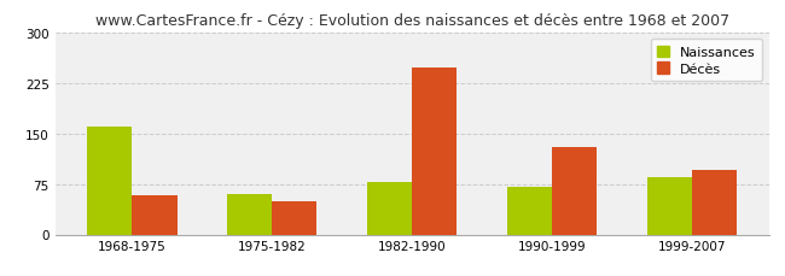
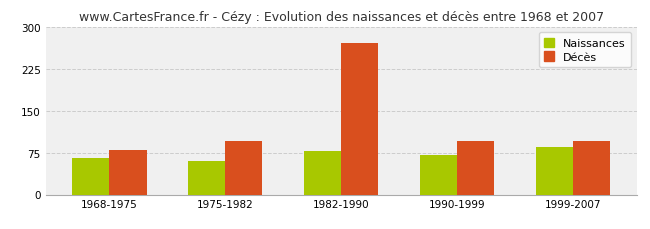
Naissances/1968-1975: 160 -> 65
Décès/1968-1975: 58 -> 80
Décès/1975-1982: 50 -> 95
Décès/1982-1990: 248 -> 270
Décès/1990-1999: 130 -> 95
